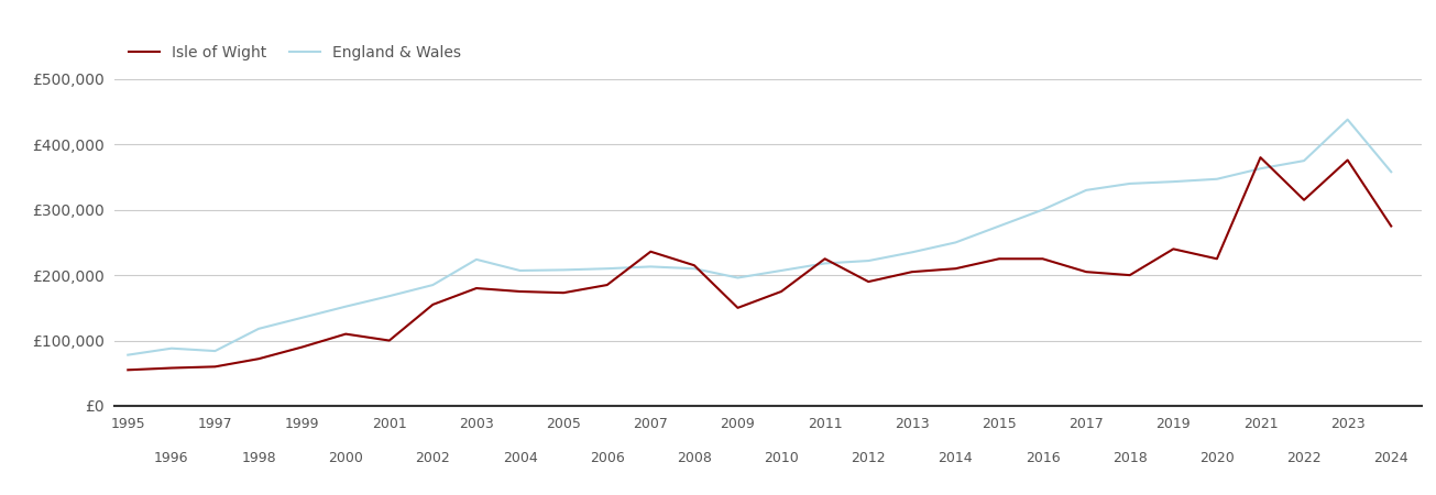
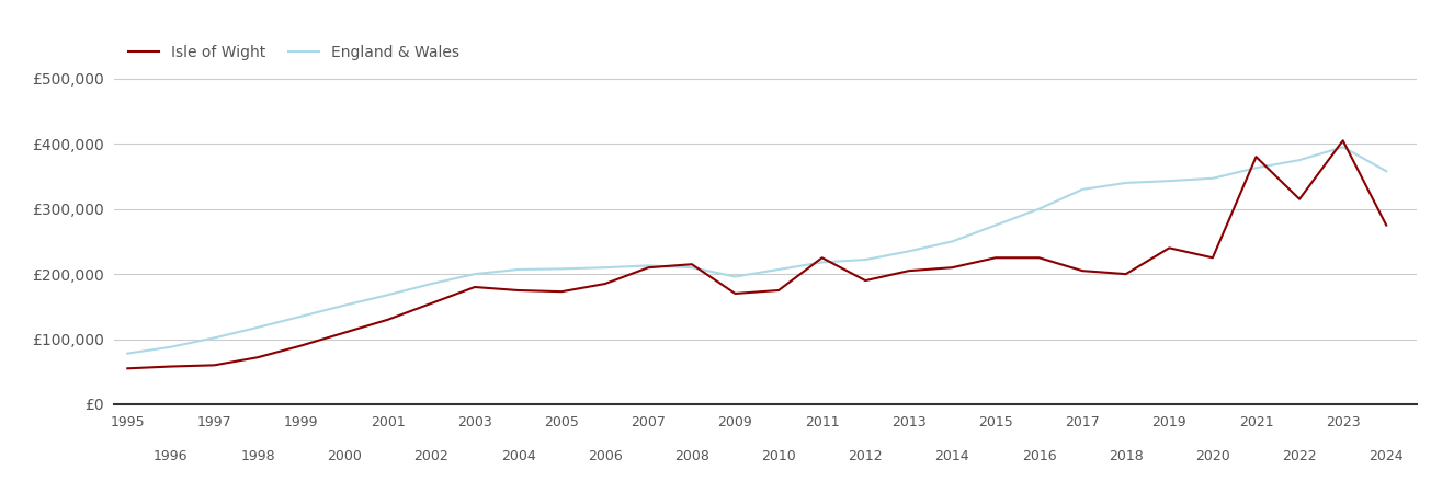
England & Wales/1997: £84,000 -> £102,000
Isle of Wight/2001: £100,000 -> £130,000
England & Wales/2003: £224,000 -> £200,000
Isle of Wight/2007: £236,000 -> £210,000
Isle of Wight/2009: £150,000 -> £170,000
Isle of Wight/2023: £376,000 -> £405,000
England & Wales/2023: £438,000 -> £395,000
